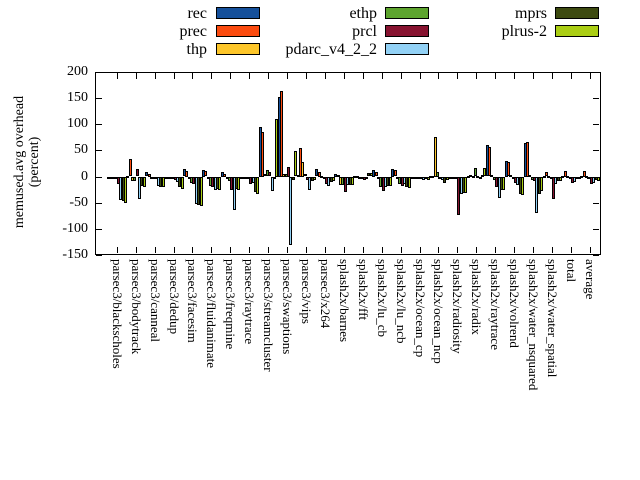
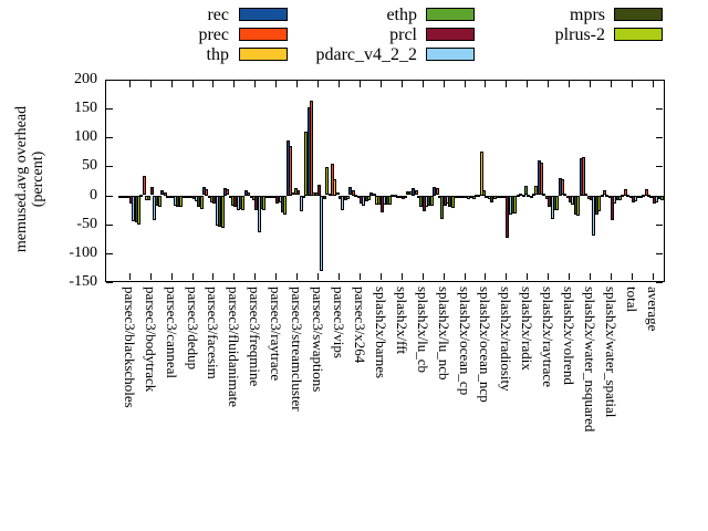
ethp/splash2x/lu_ncb: -10 -> -40
